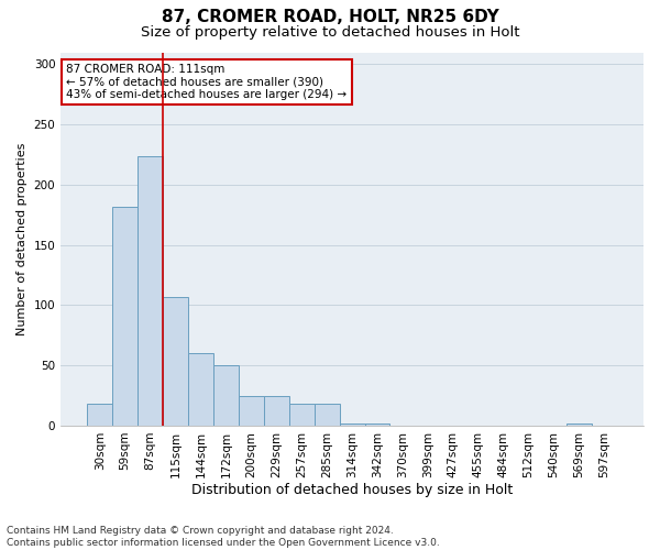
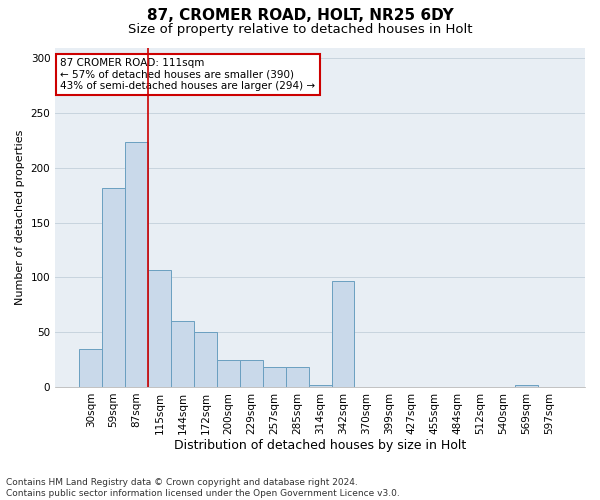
30sqm: 18 -> 35
342sqm: 2 -> 97
